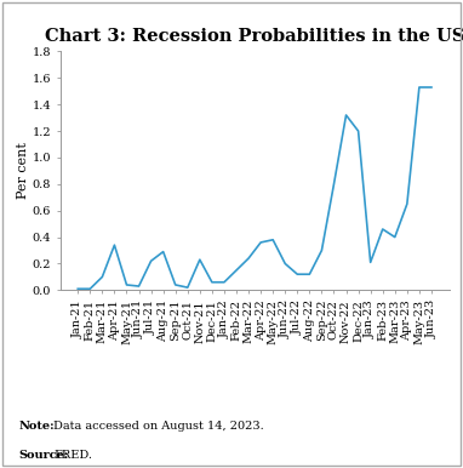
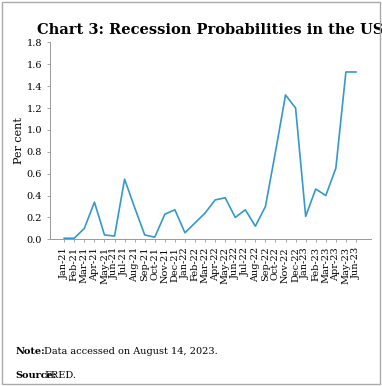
Jul-21: 0.22 -> 0.55
Dec-21: 0.06 -> 0.27
Jul-22: 0.12 -> 0.27
